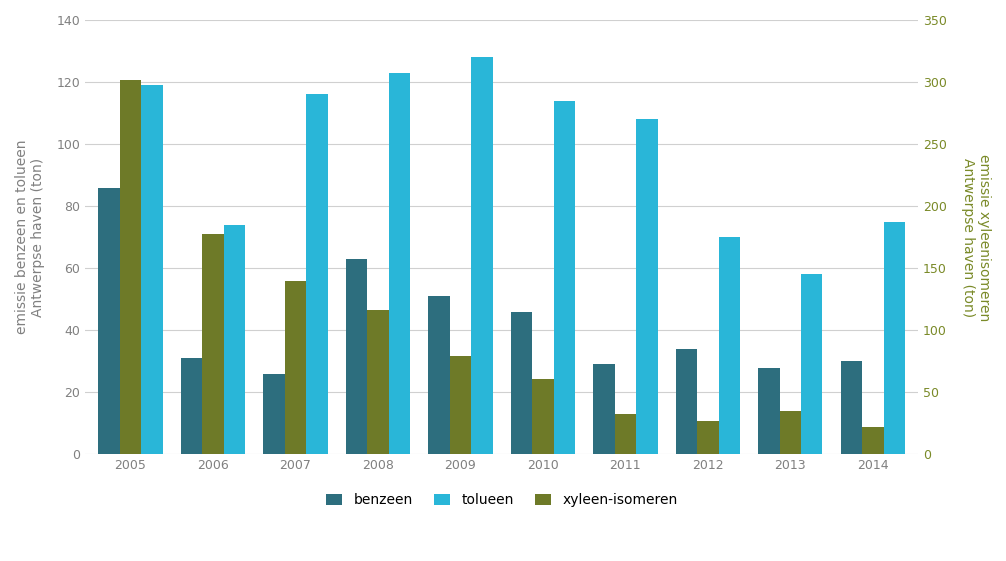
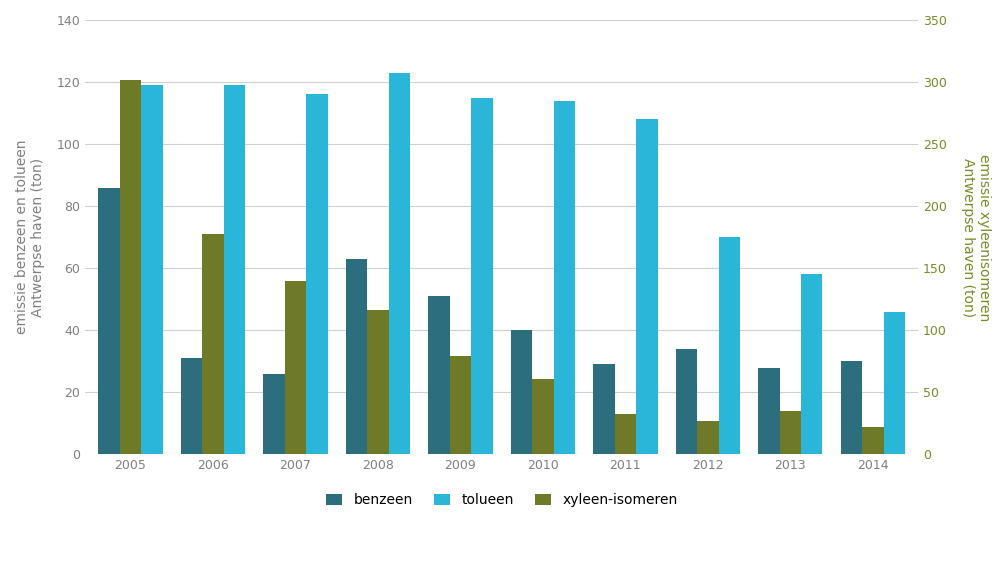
tolueen/2006: 74 -> 119
tolueen/2009: 128 -> 115
benzeen/2010: 46 -> 40
tolueen/2014: 75 -> 46
